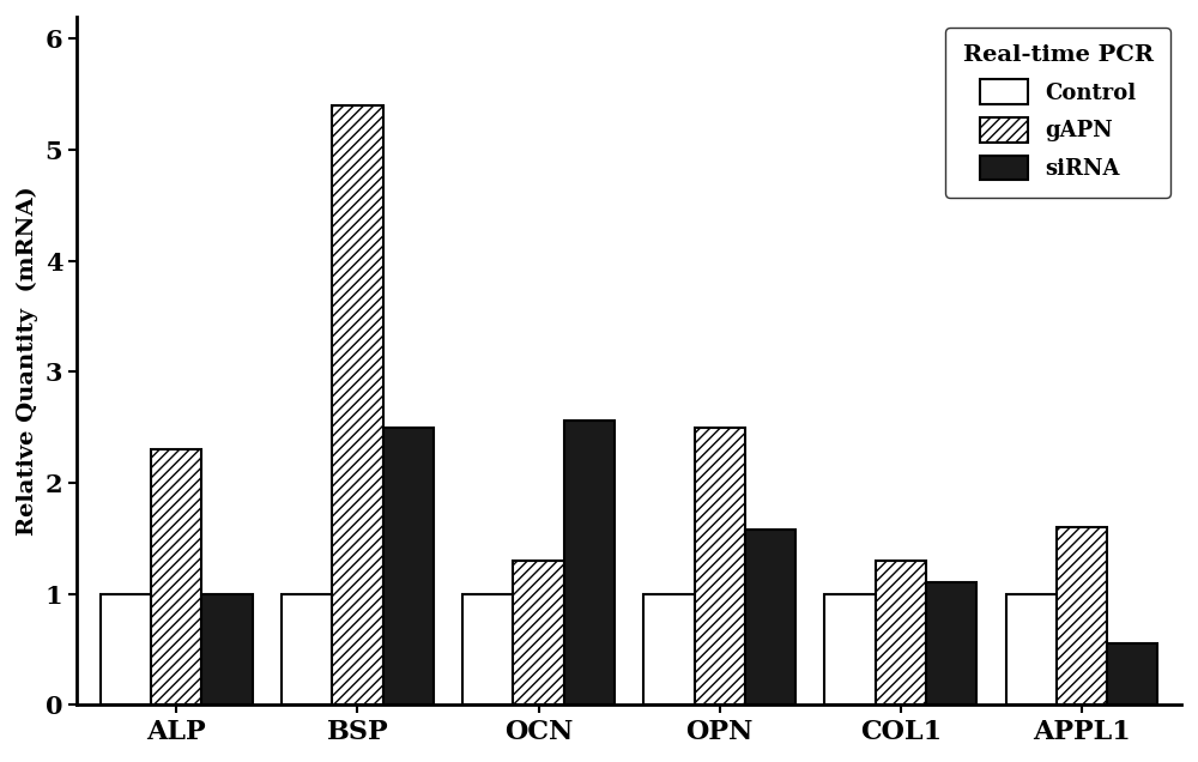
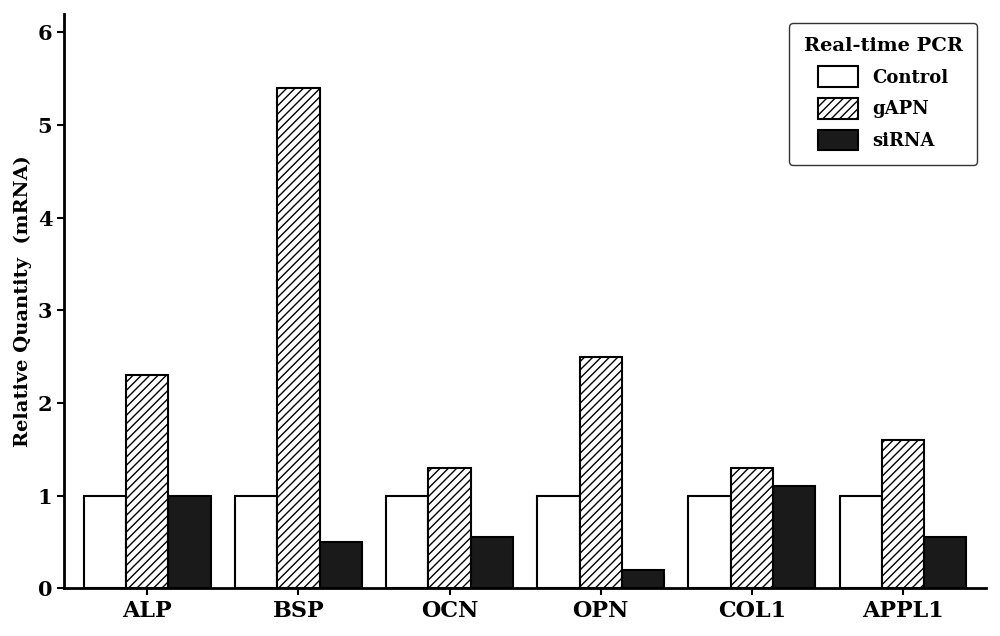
siRNA/BSP: 2.50 -> 0.50
siRNA/OCN: 2.56 -> 0.55
siRNA/OPN: 1.58 -> 0.20
